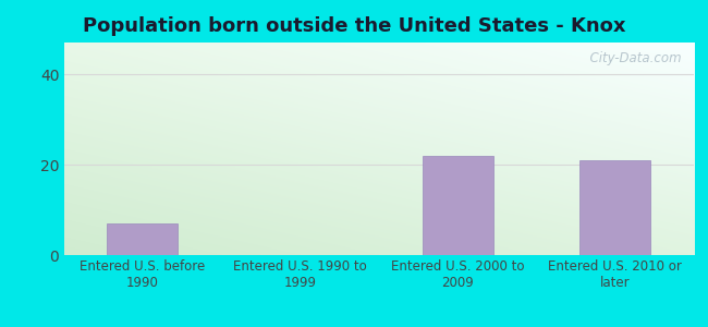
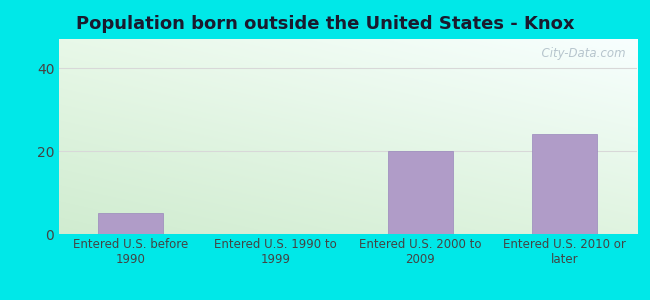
Entered U.S. before 1990: 7 -> 5
Entered U.S. 2000 to 2009: 22 -> 20
Entered U.S. 2010 or later: 21 -> 24
